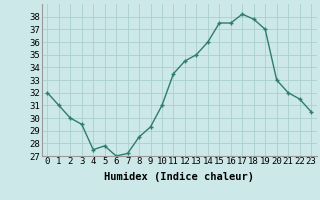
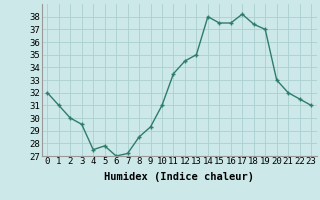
14: 36.0 -> 38.0
18: 37.8 -> 37.4
23: 30.5 -> 31.0
